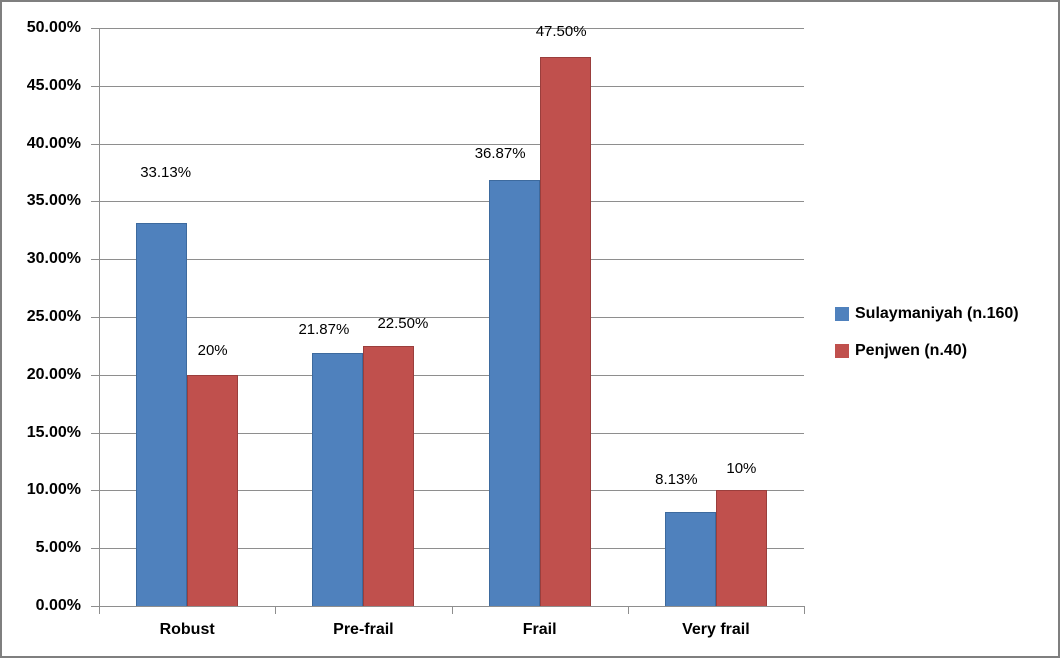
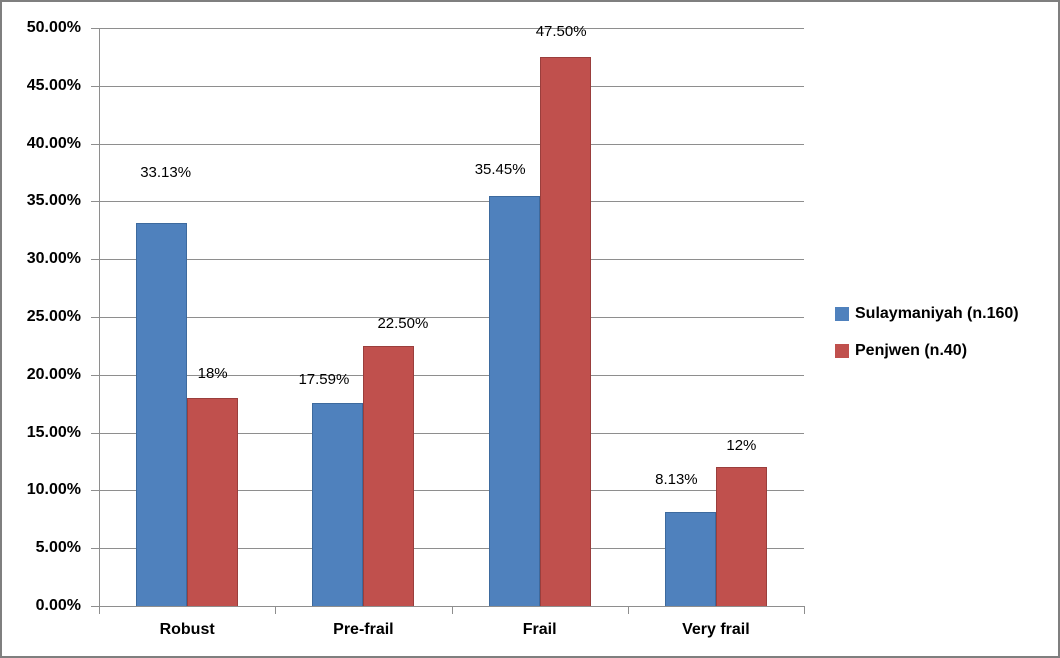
Penjwen (n.40)/Robust: 20% -> 18%
Sulaymaniyah (n.160)/Pre-frail: 21.87% -> 17.59%
Sulaymaniyah (n.160)/Frail: 36.87% -> 35.45%
Penjwen (n.40)/Very frail: 10% -> 12%
